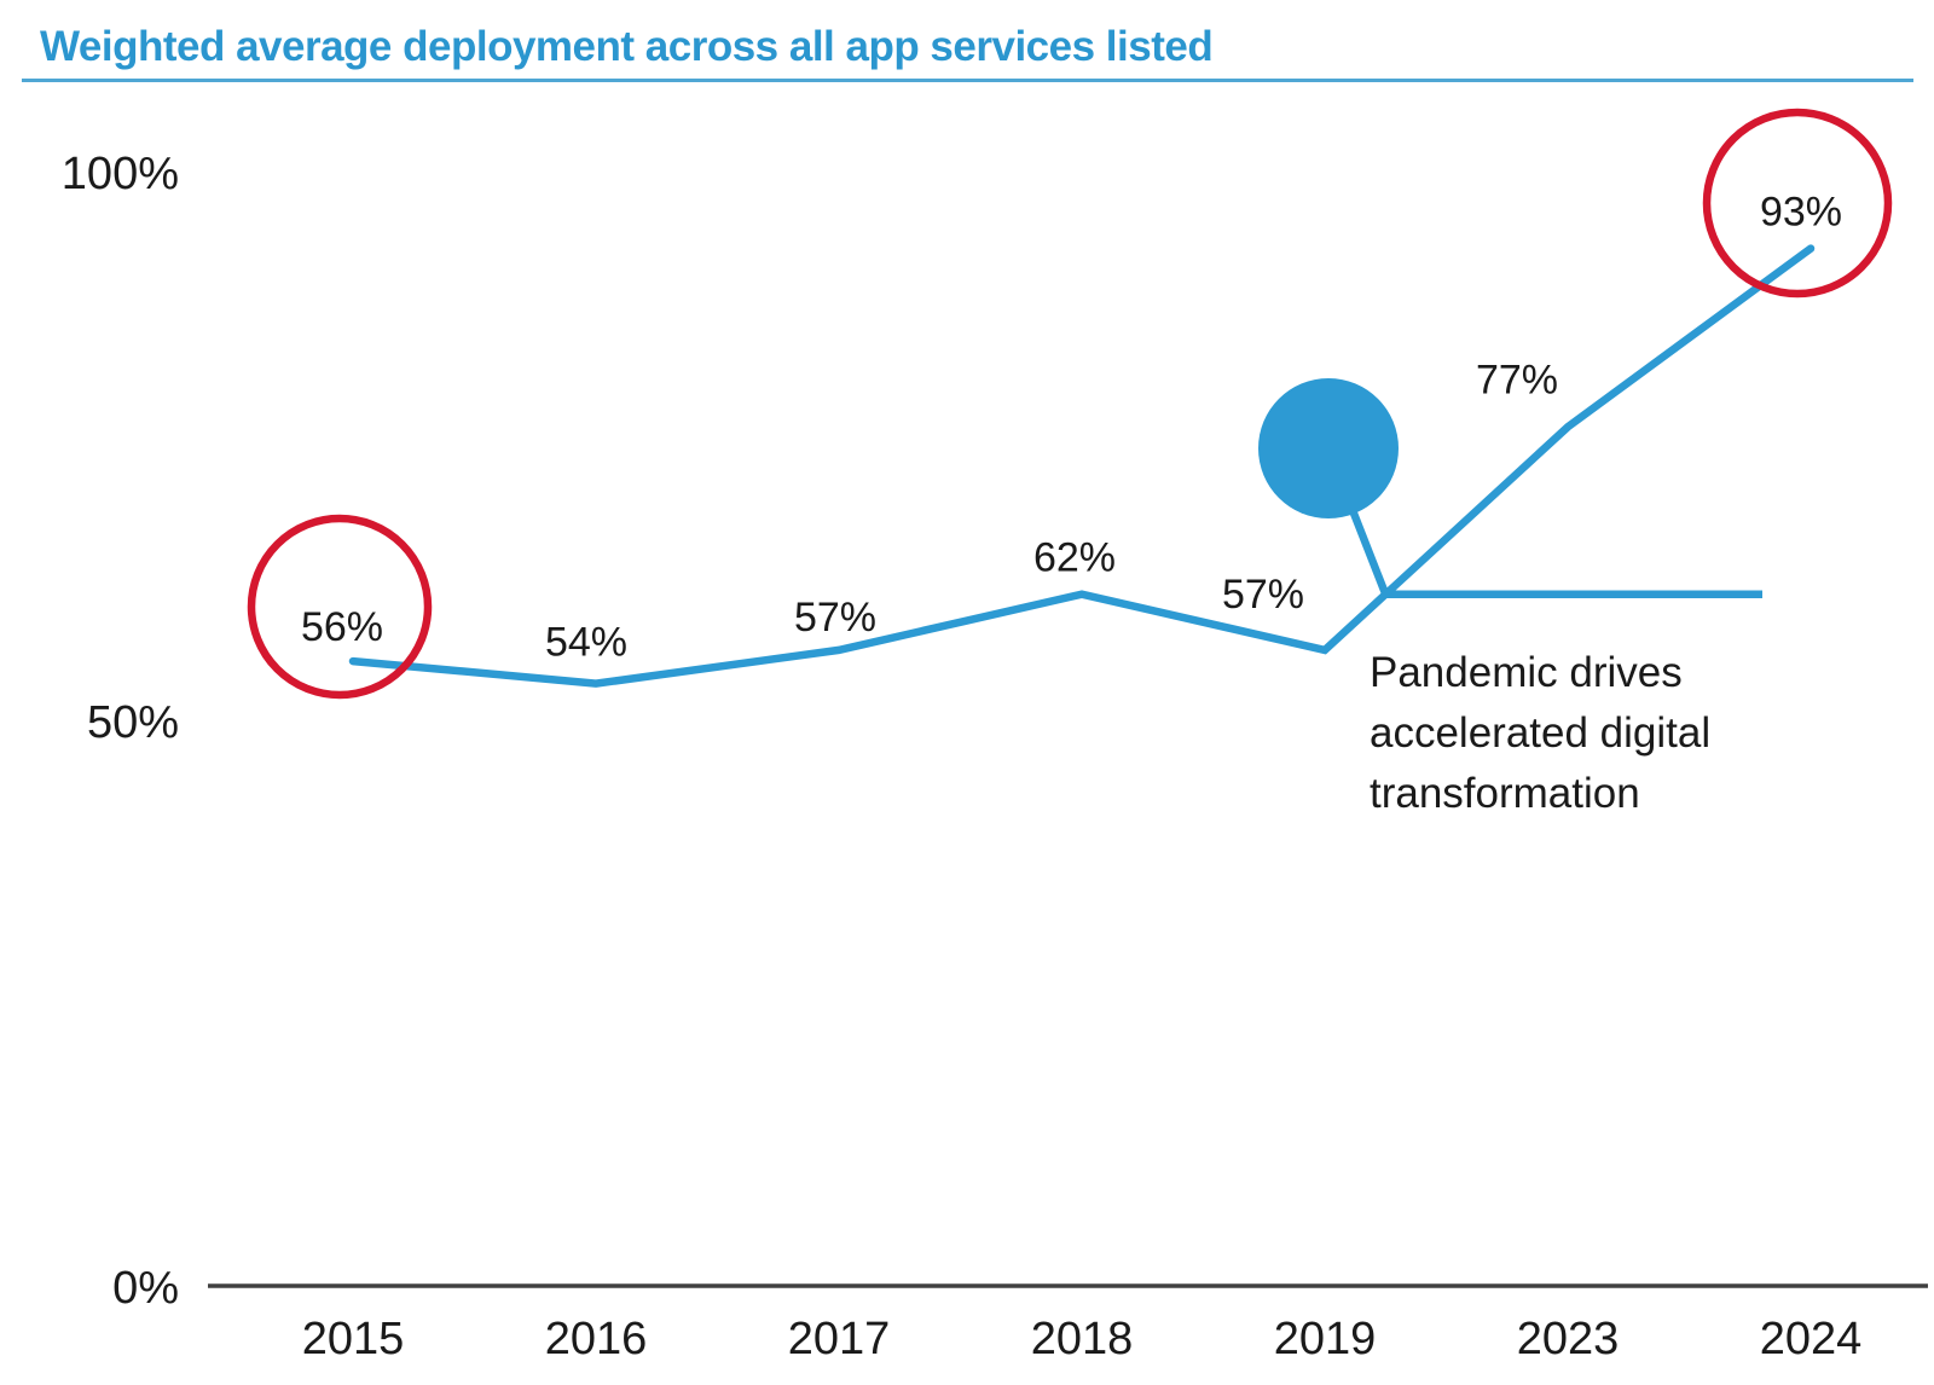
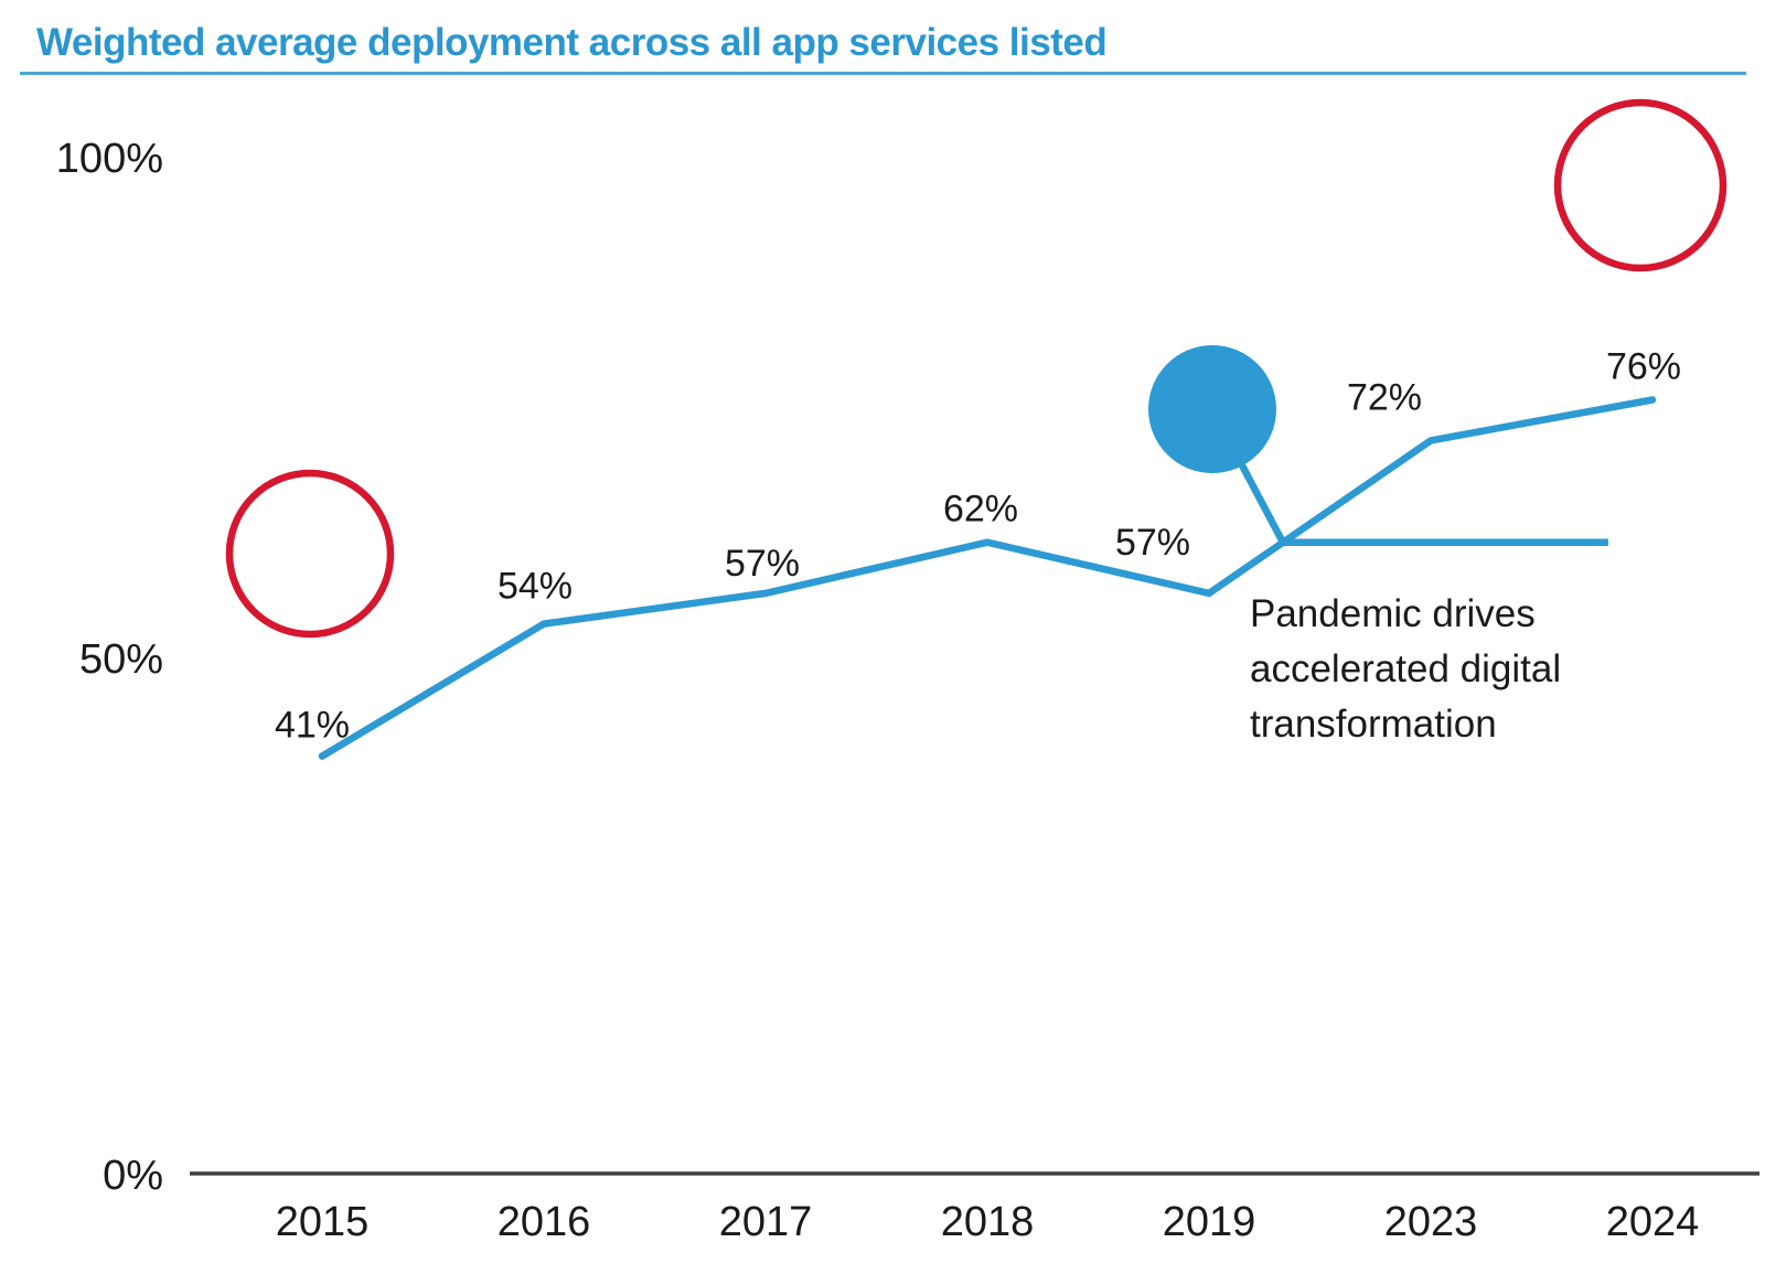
2015: 56% -> 41%
2023: 77% -> 72%
2024: 93% -> 76%
